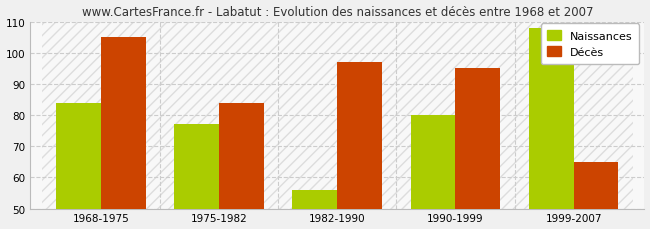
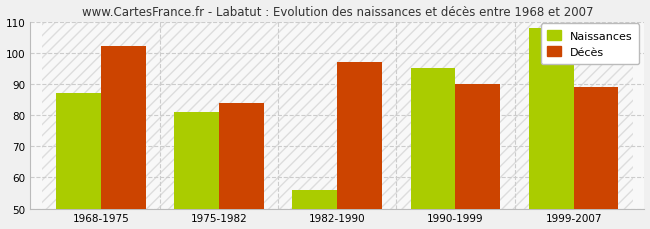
Naissances/1968-1975: 84 -> 87
Décès/1968-1975: 105 -> 102
Naissances/1975-1982: 77 -> 81
Naissances/1990-1999: 80 -> 95
Décès/1990-1999: 95 -> 90
Décès/1999-2007: 65 -> 89
